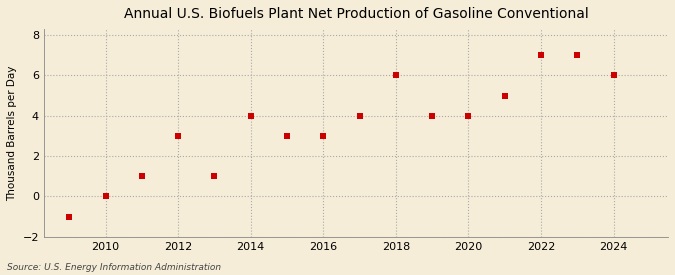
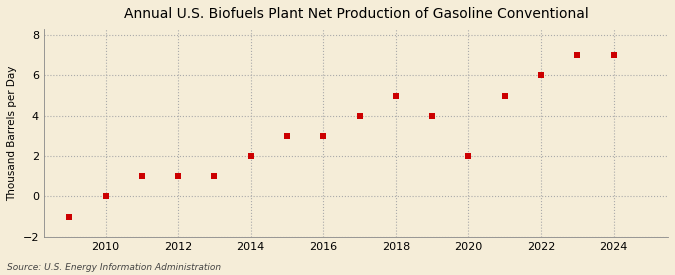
2012: 3 -> 1
2014: 4 -> 2
2018: 6 -> 5
2020: 4 -> 2
2022: 7 -> 6
2024: 6 -> 7
